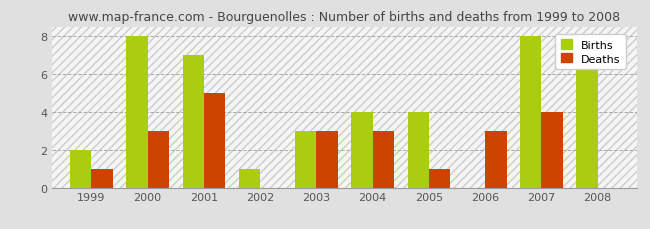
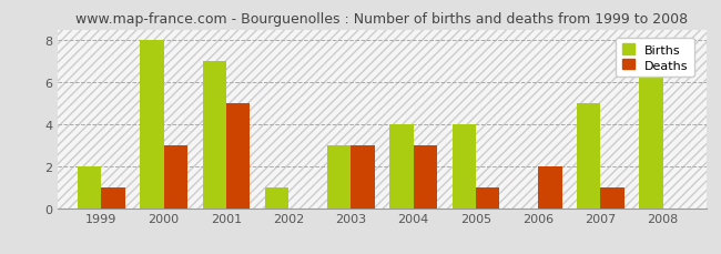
Deaths/2006: 3 -> 2
Births/2007: 8 -> 5
Deaths/2007: 4 -> 1
